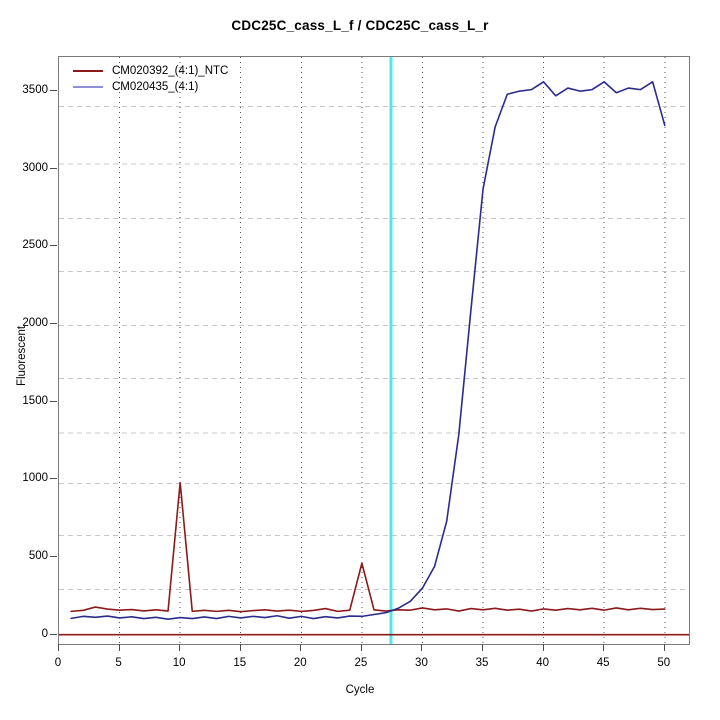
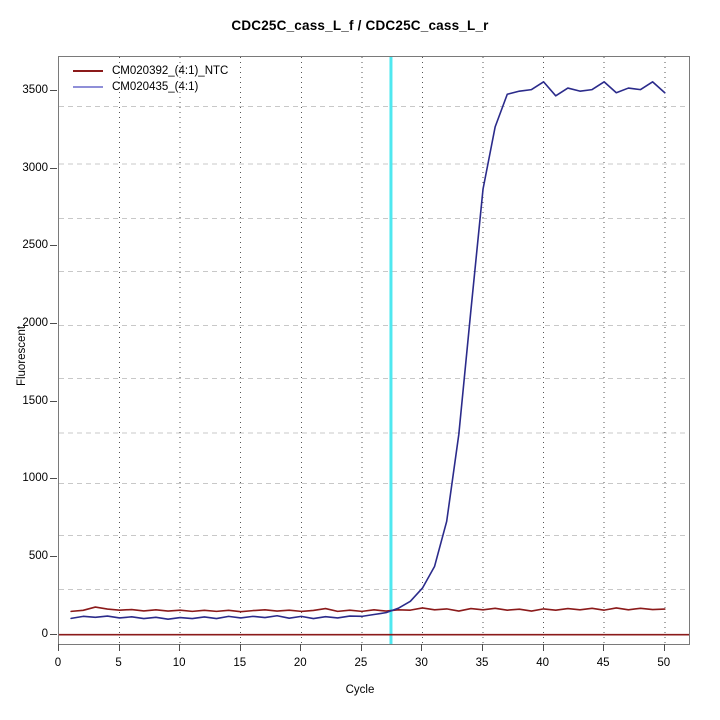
CM020392_(4:1)_NTC/10: 980 -> 160
CM020392_(4:1)_NTC/25: 460 -> 150
CM020435_(4:1)/50: 3280 -> 3490
